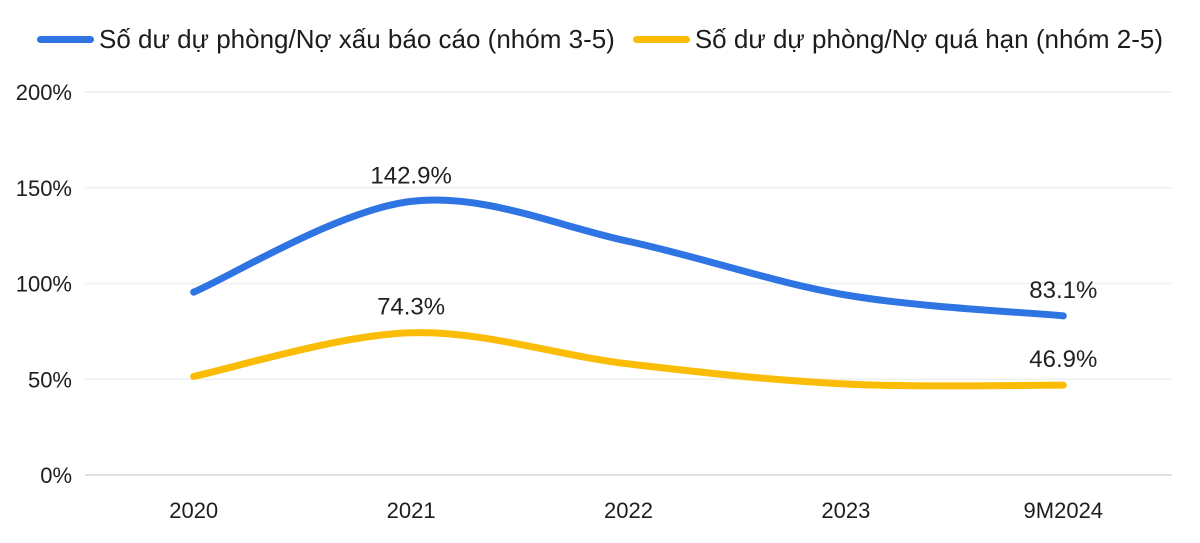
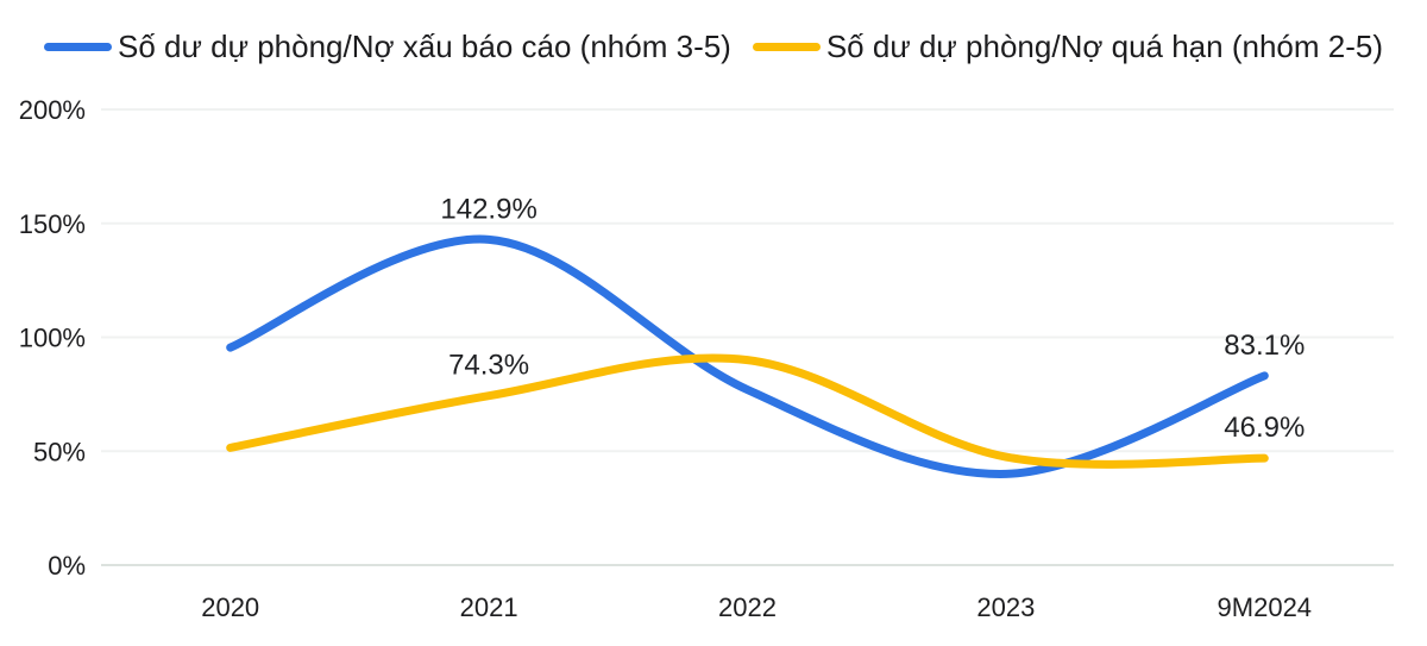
Số dư dự phòng/Nợ xấu báo cáo (nhóm 3-5)/2022: 122% -> 77%
Số dư dự phòng/Nợ quá hạn (nhóm 2-5)/2022: 58% -> 90%
Số dư dự phòng/Nợ xấu báo cáo (nhóm 3-5)/2023: 94% -> 40%
